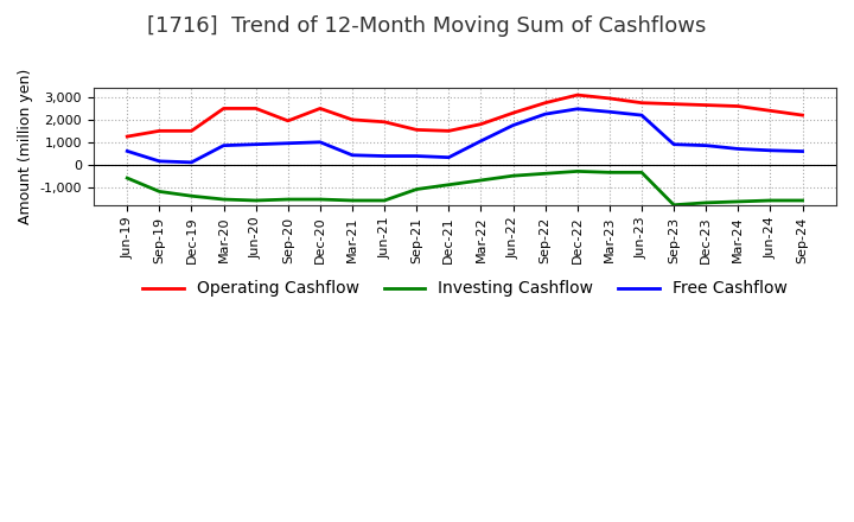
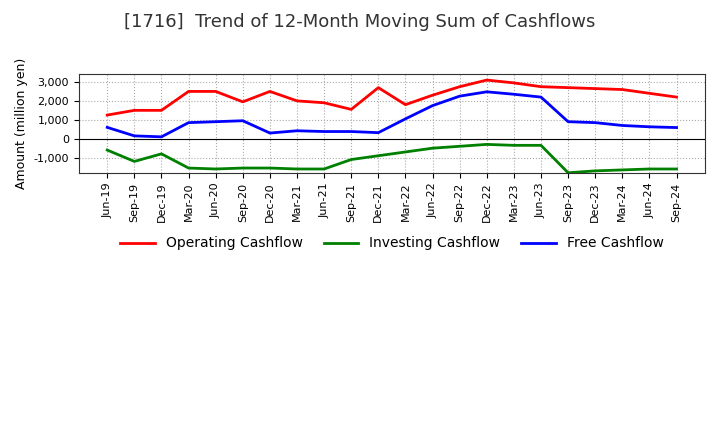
Investing Cashflow/Dec-19: -1,400 -> -800
Free Cashflow/Dec-20: 1,000 -> 300
Operating Cashflow/Dec-21: 1,500 -> 2,700
